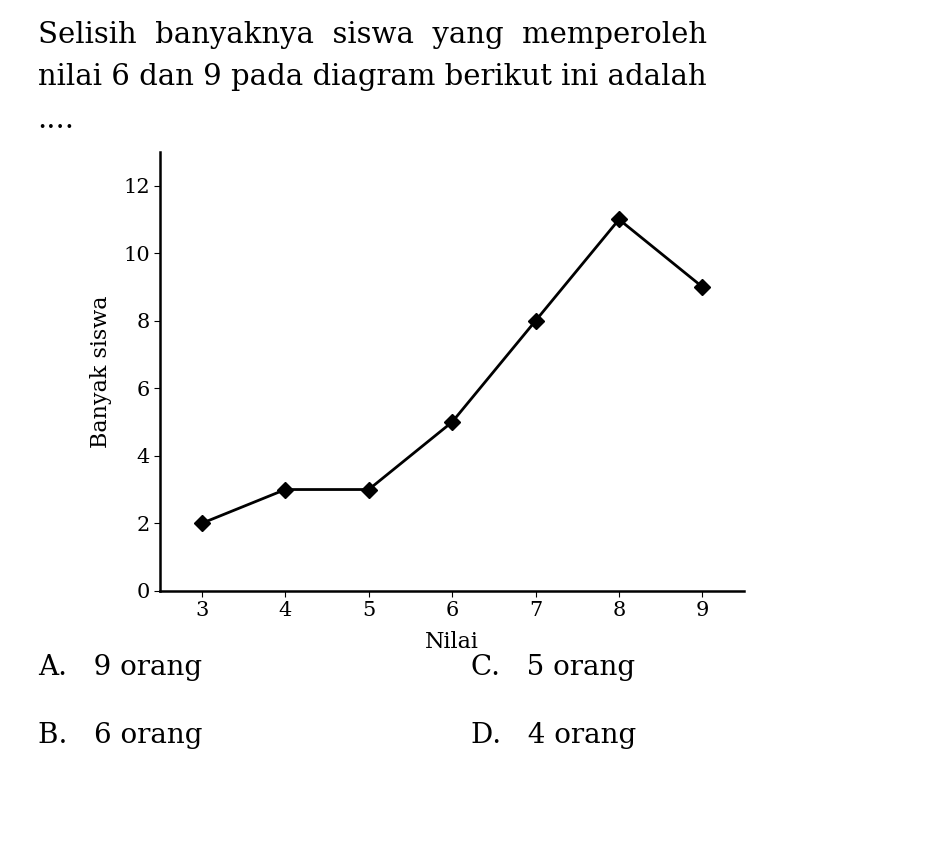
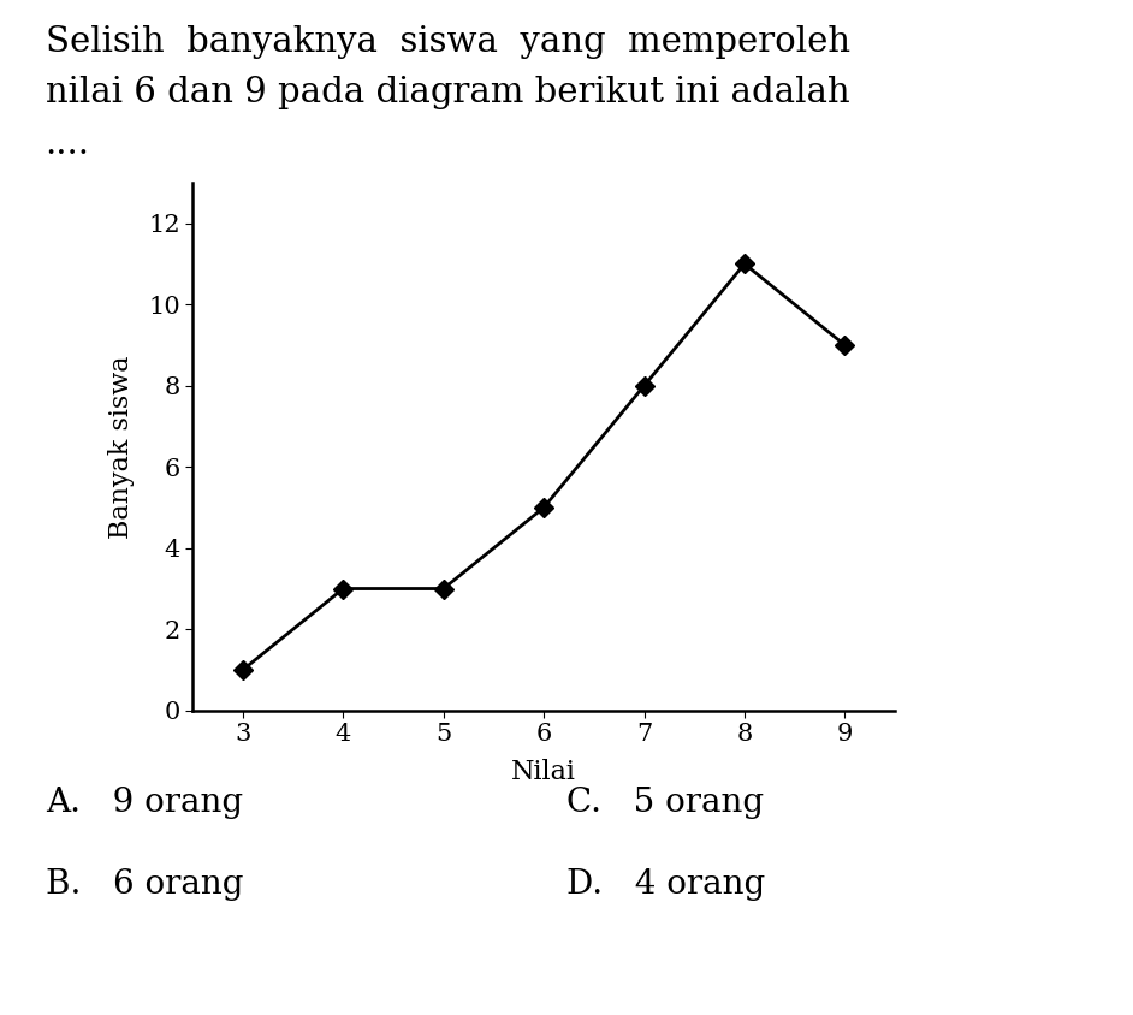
3: 2 -> 1
